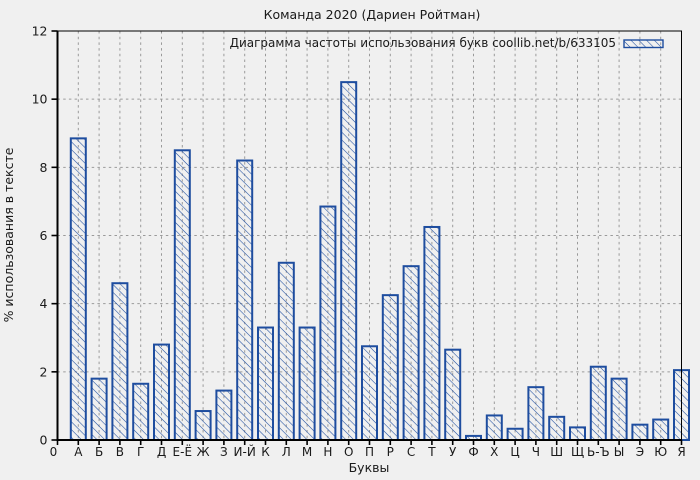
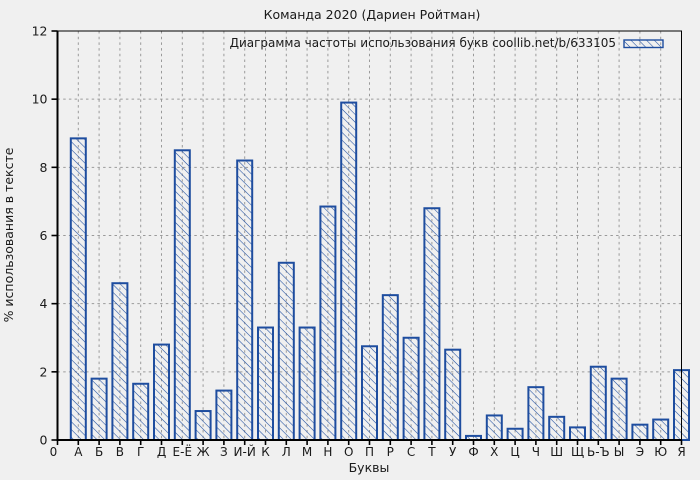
О: 10.5 -> 9.9
С: 5.1 -> 3.0
Т: 6.2 -> 6.8
